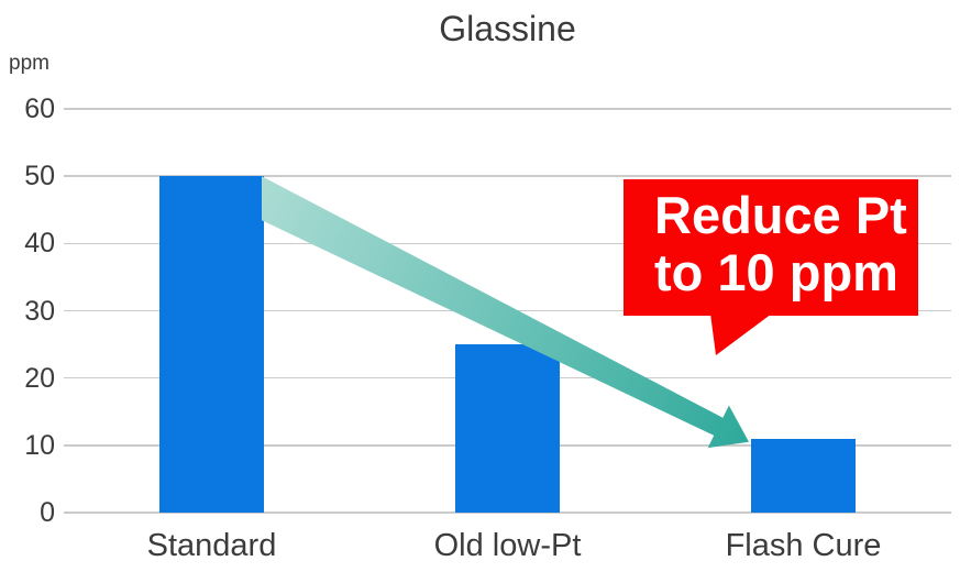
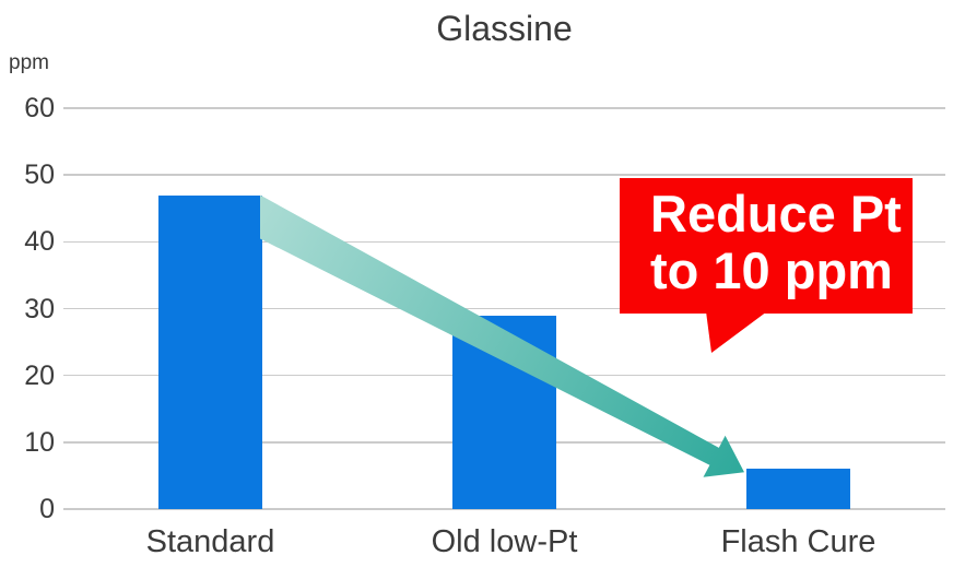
Standard: 50 -> 47
Old low-Pt: 25 -> 29
Flash Cure: 11 -> 6
